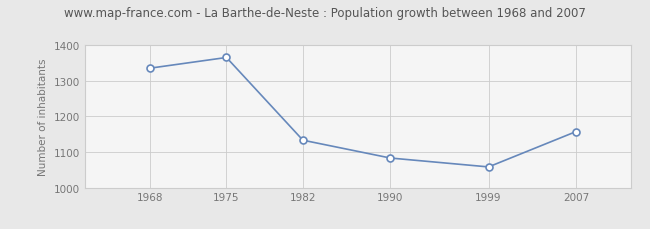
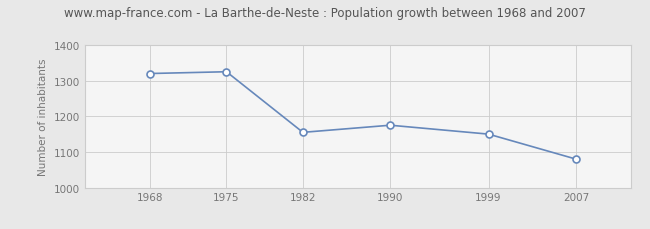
1968: 1335 -> 1320
1975: 1365 -> 1325
1982: 1133 -> 1155
1990: 1083 -> 1175
1999: 1058 -> 1150
2007: 1157 -> 1080
